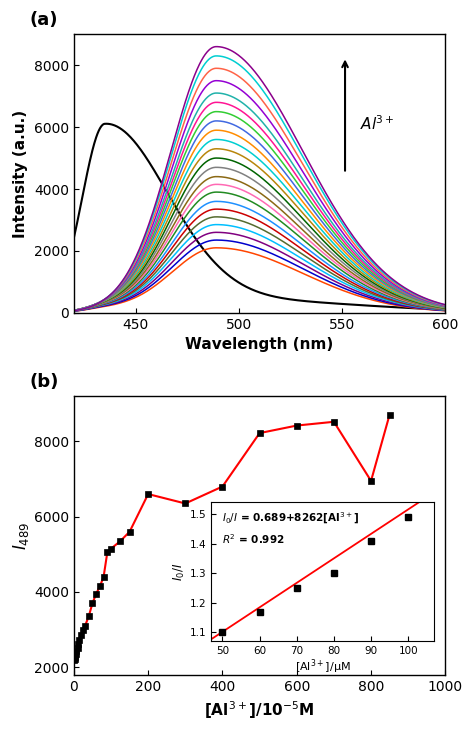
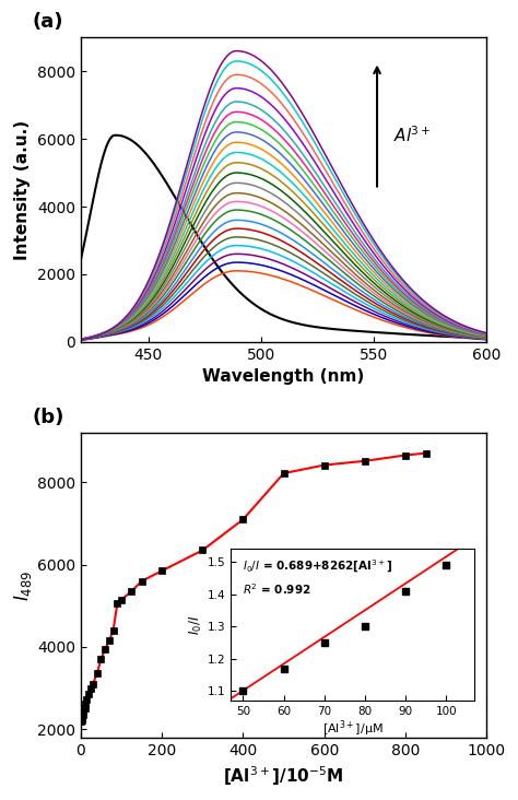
200: 6600 -> 5850
400: 6800 -> 7100
800: 6950 -> 8660
